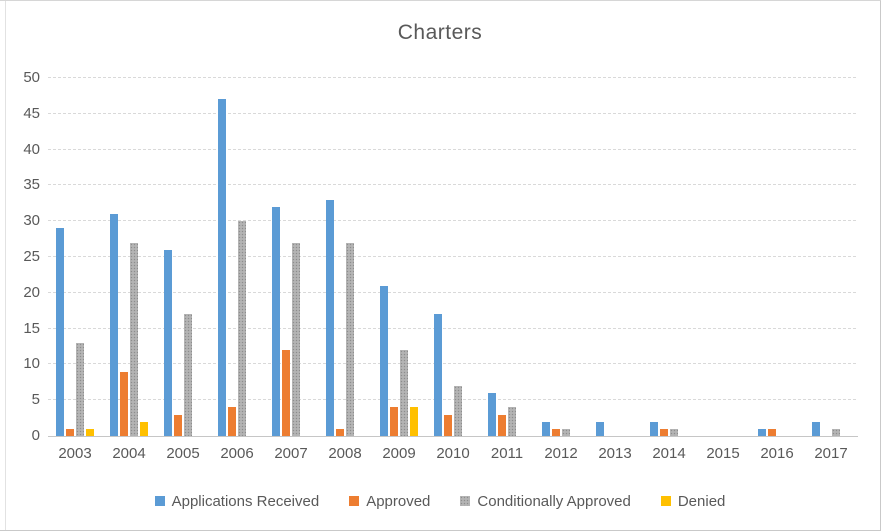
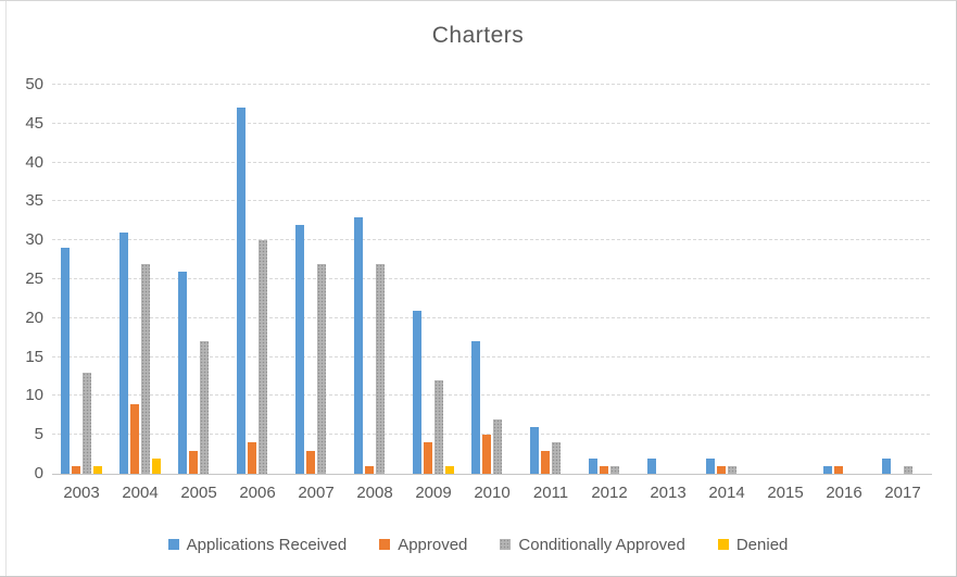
Approved/2007: 12 -> 3
Denied/2009: 4 -> 1
Approved/2010: 3 -> 5
